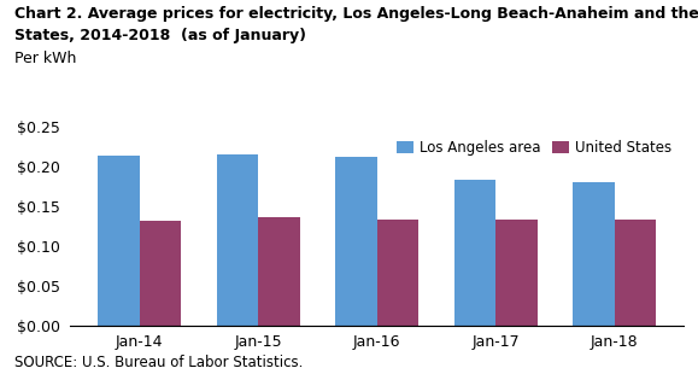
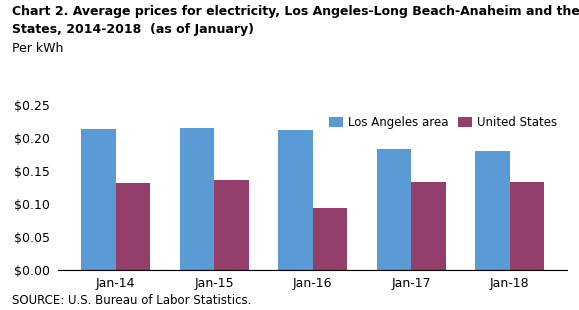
United States/Jan-16: $0.133 -> $0.094
